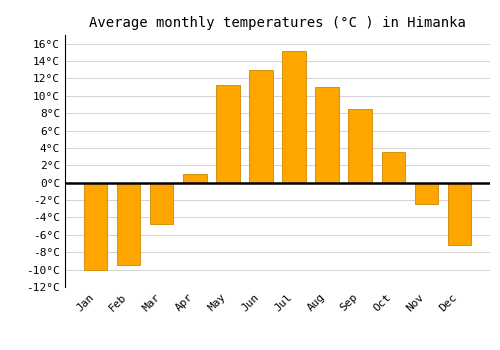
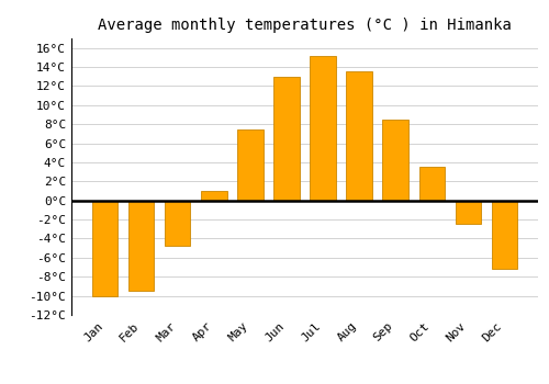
May: 11.2°C -> 7.5°C
Aug: 11.0°C -> 13.5°C
